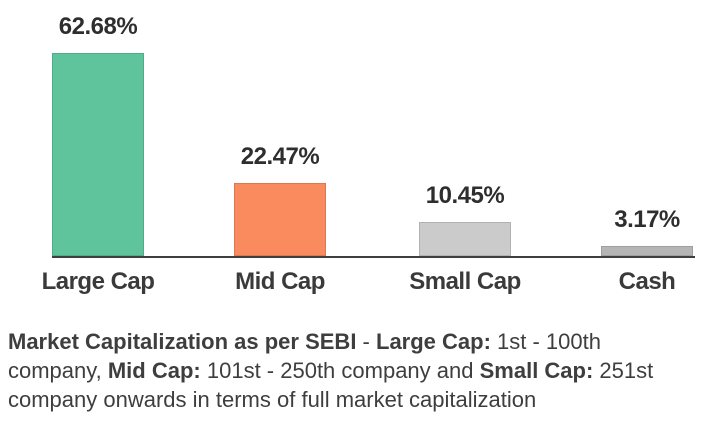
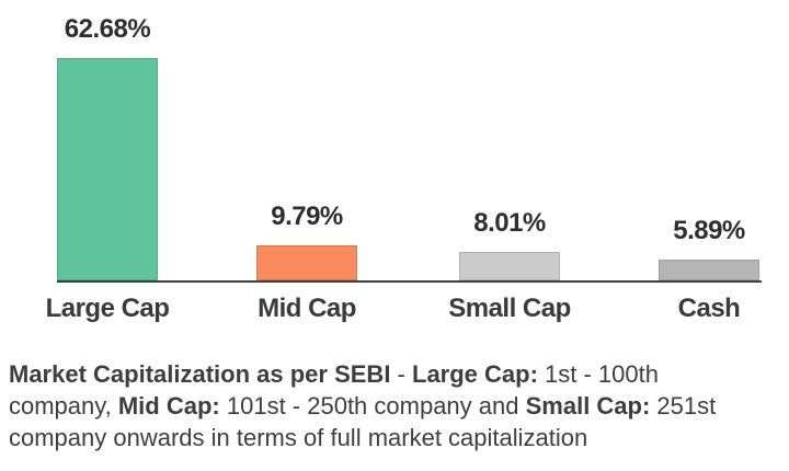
Mid Cap: 22.47% -> 9.79%
Small Cap: 10.45% -> 8.01%
Cash: 3.17% -> 5.89%
